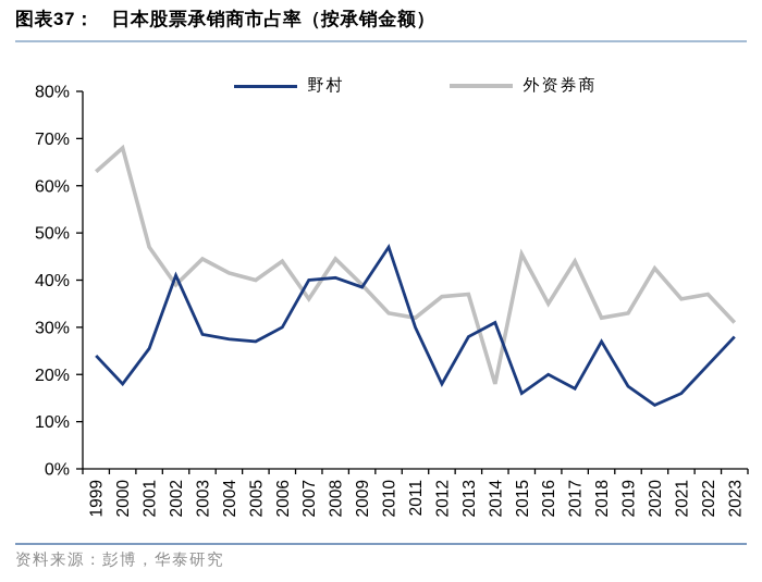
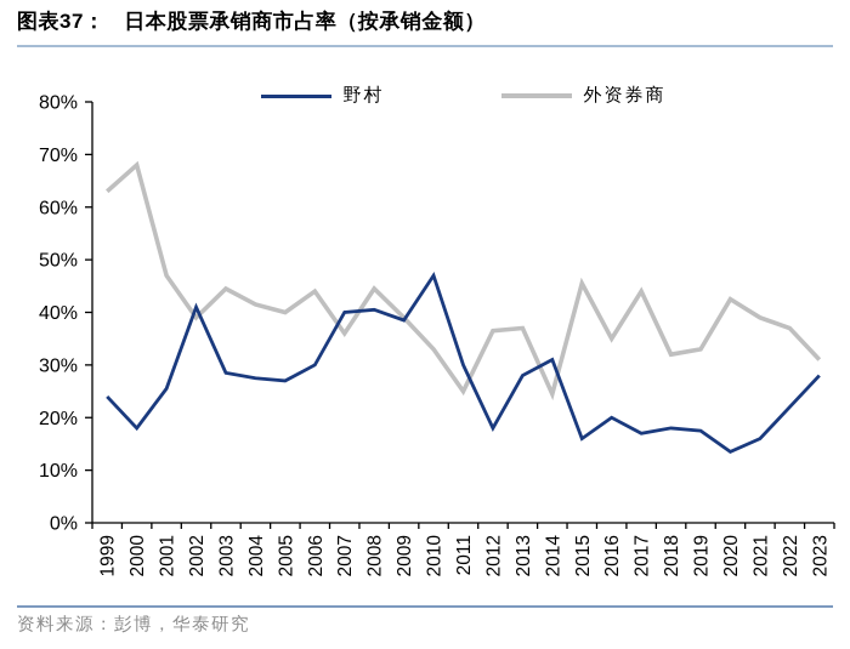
外资券商/2011: 32% -> 25%
外资券商/2014: 18% -> 24%
野村/2018: 27% -> 18%
外资券商/2021: 36% -> 39%
